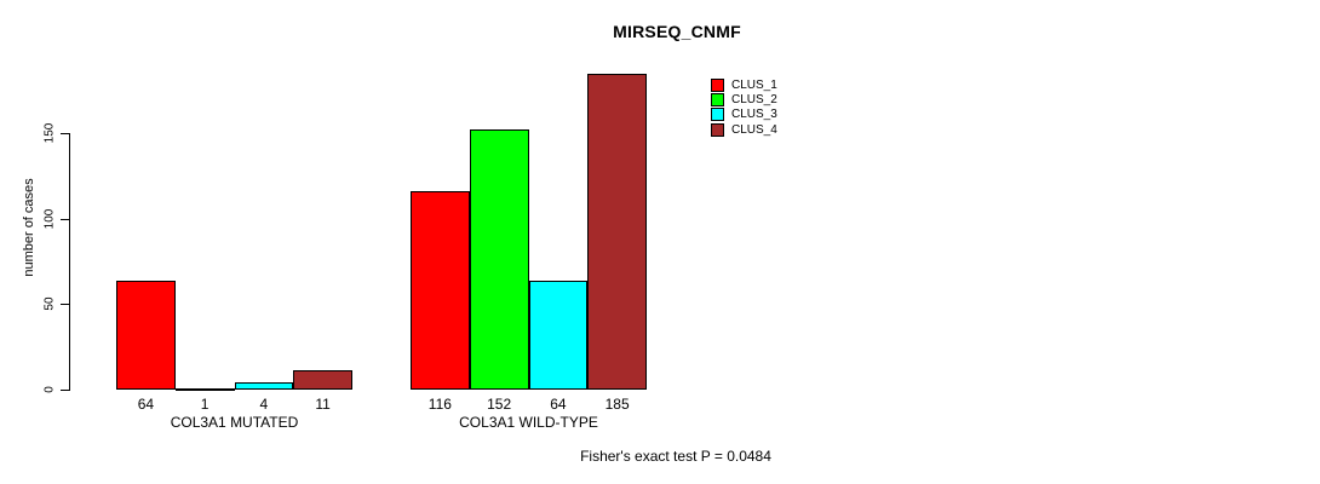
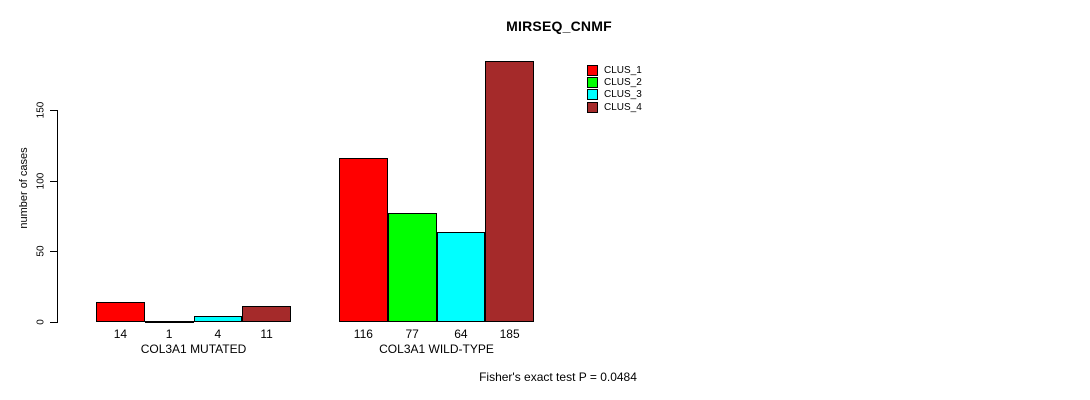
CLUS_1/COL3A1 MUTATED: 64 -> 14
CLUS_2/COL3A1 WILD-TYPE: 152 -> 77
